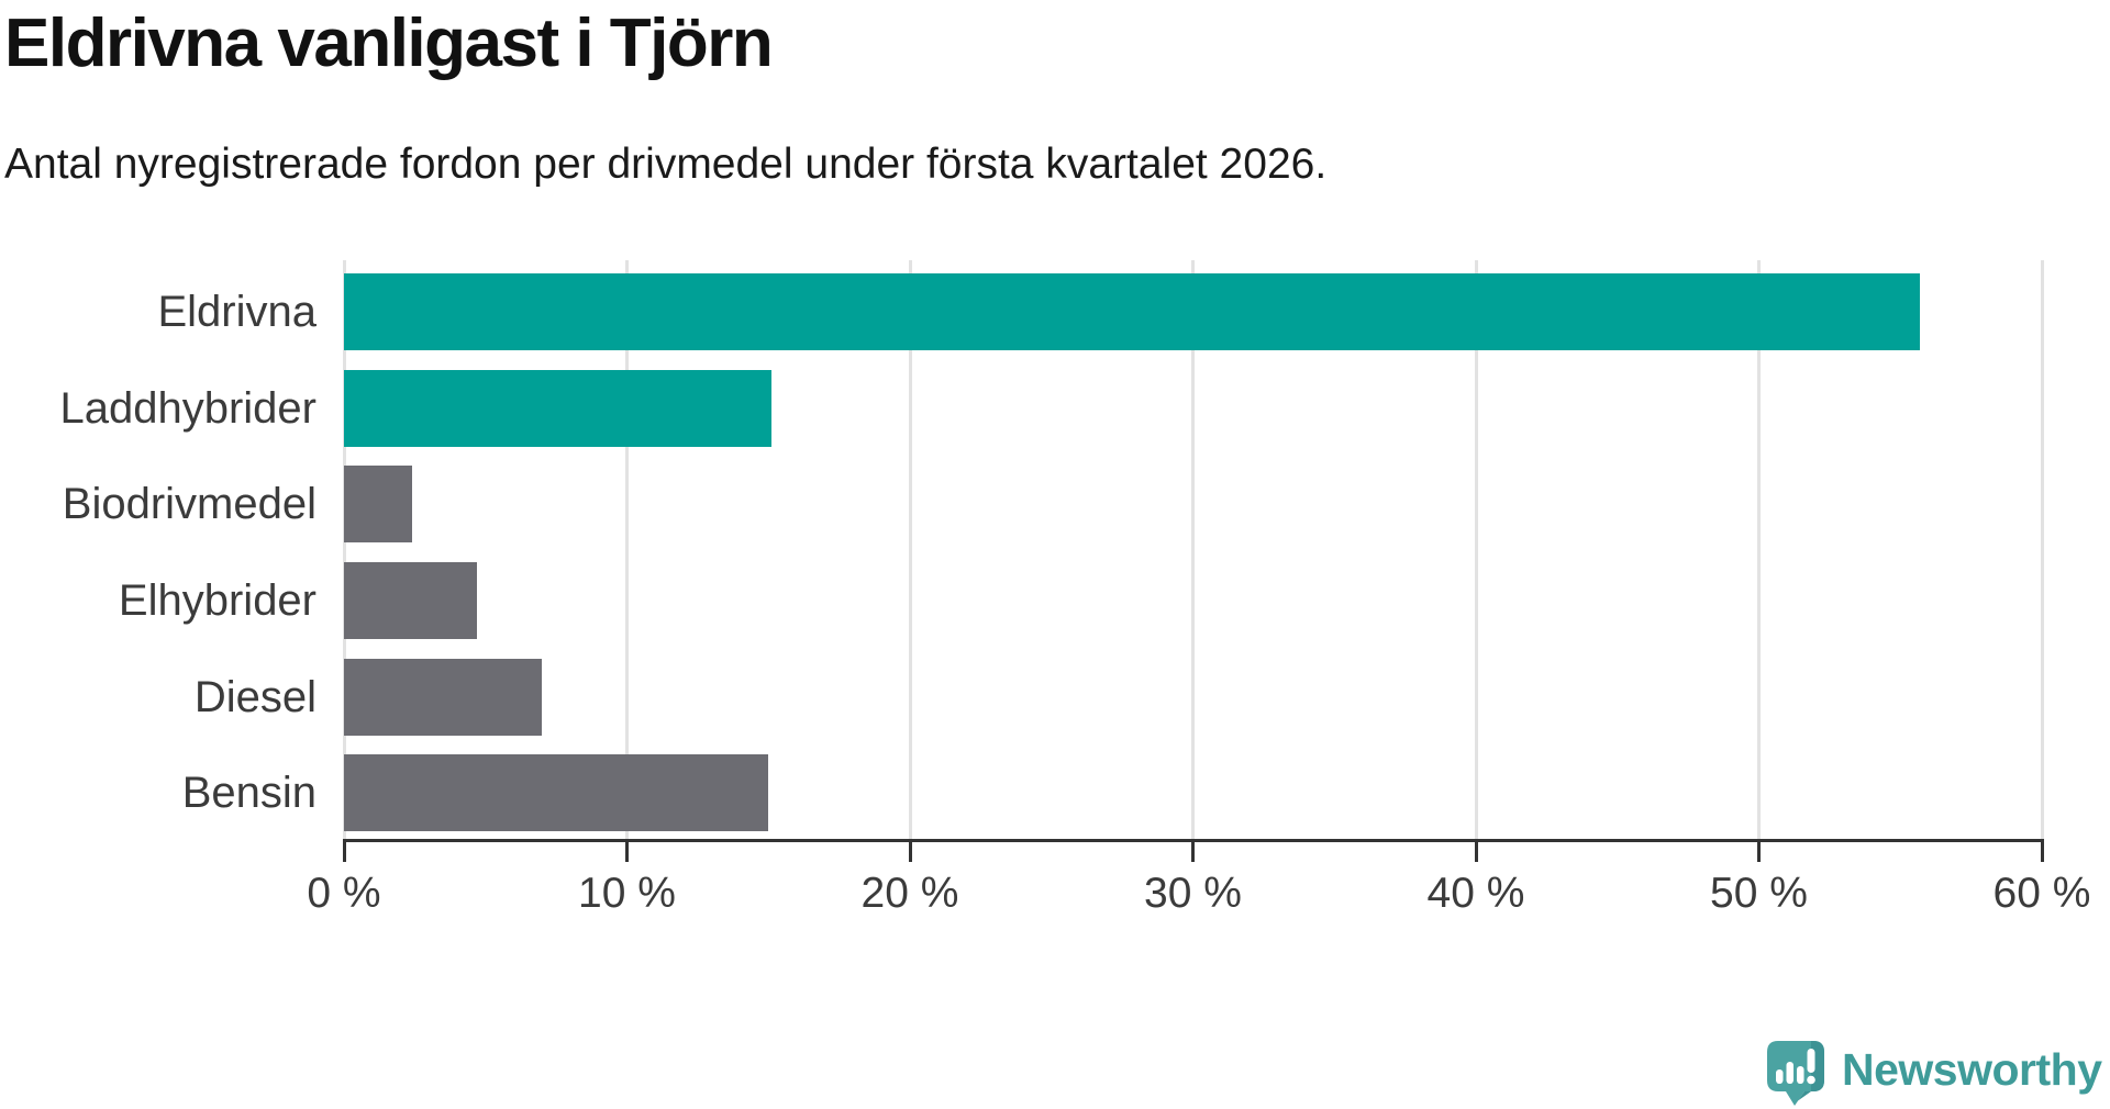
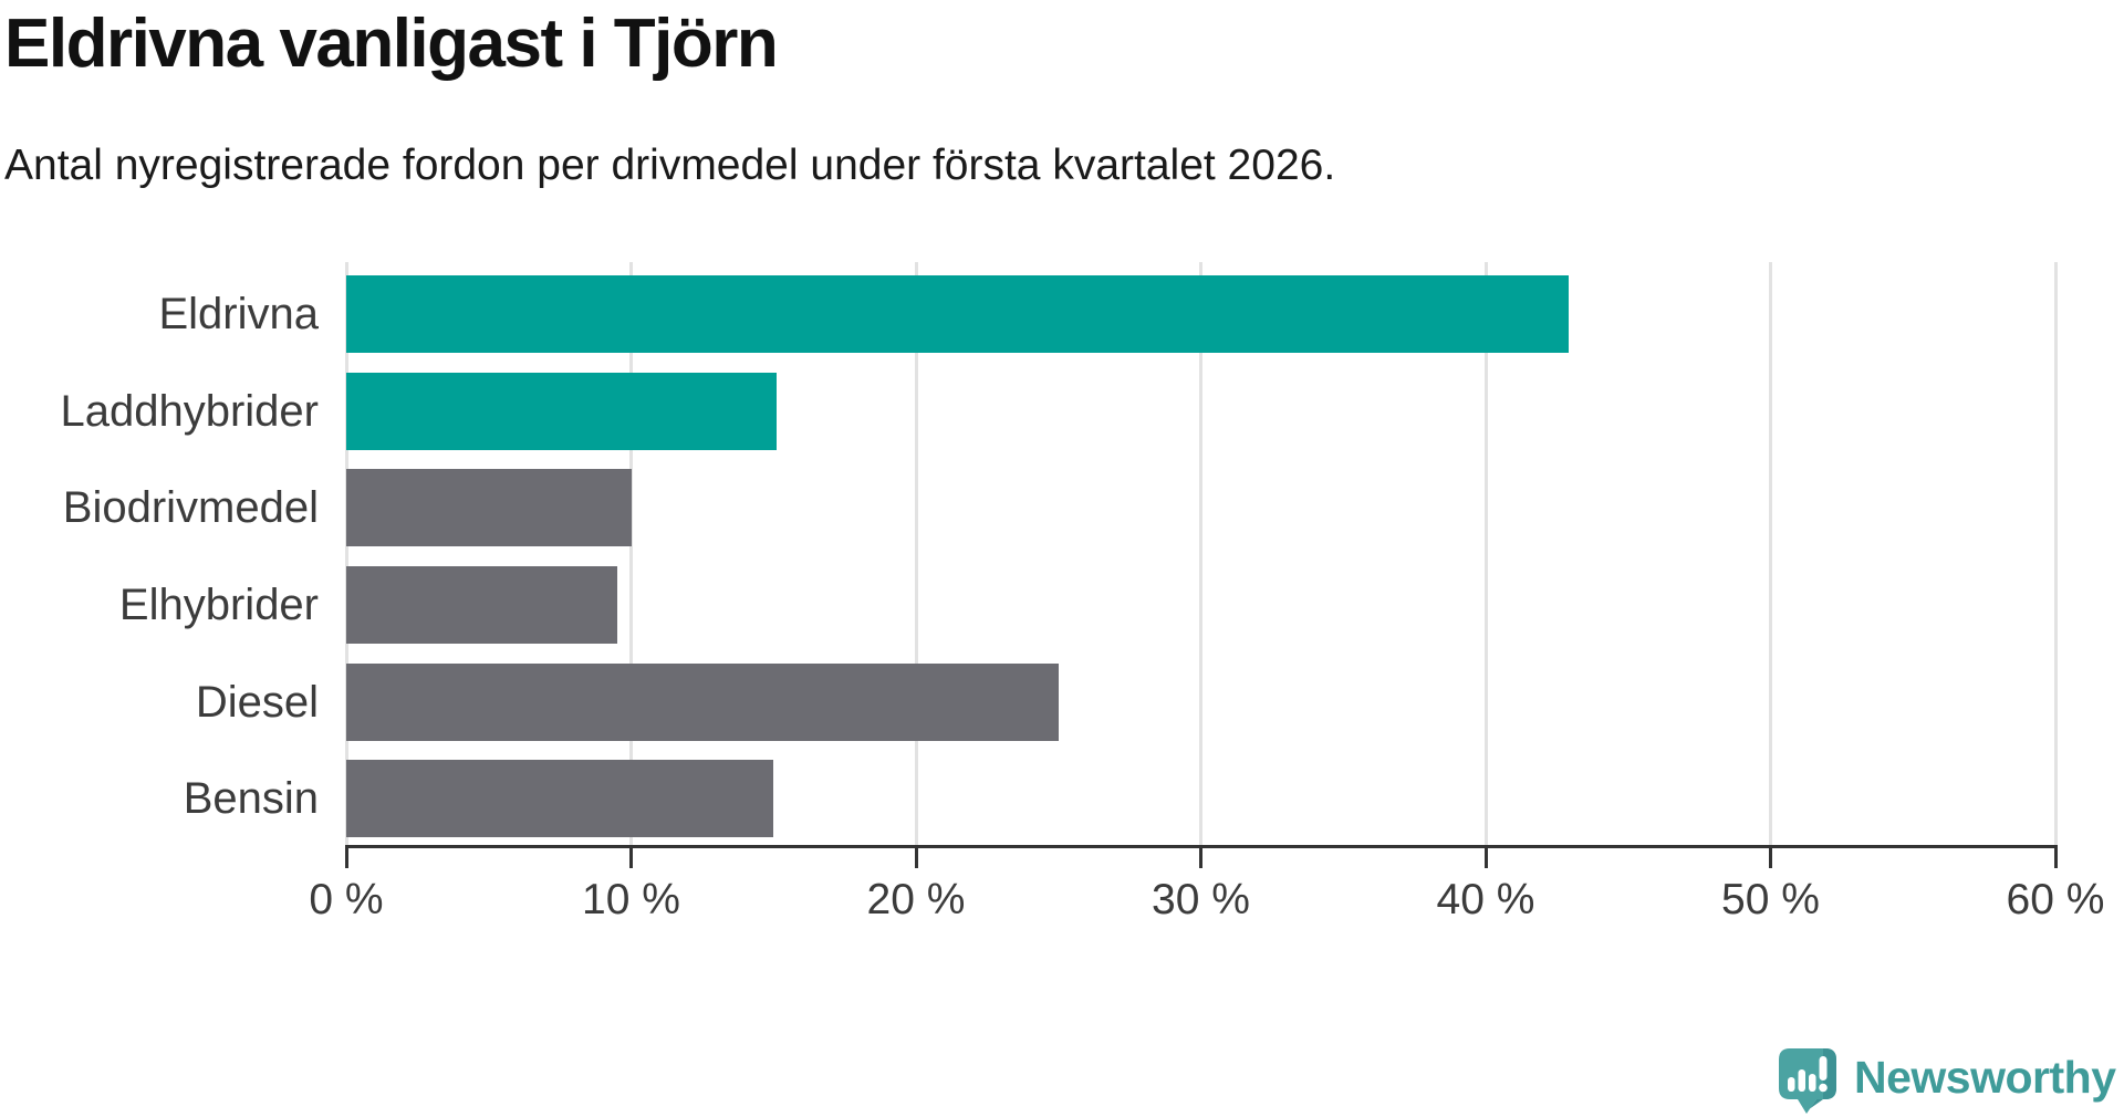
Eldrivna: 55.7% -> 42.9%
Biodrivmedel: 2.4% -> 10.0%
Elhybrider: 4.7% -> 9.5%
Diesel: 7.0% -> 25.0%
